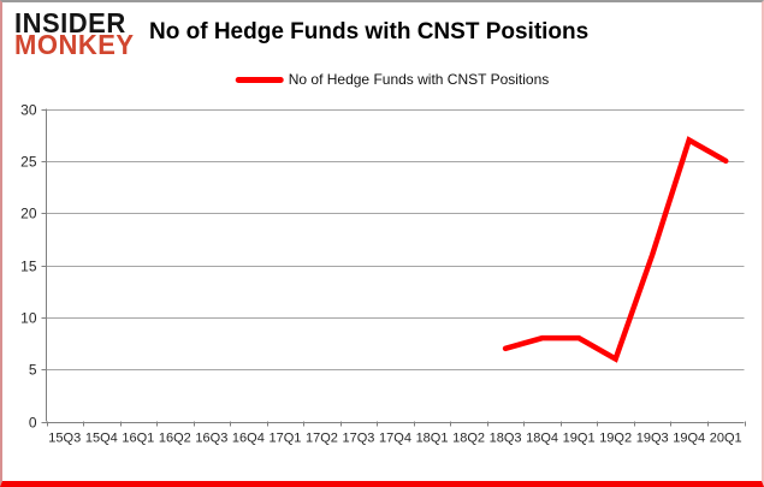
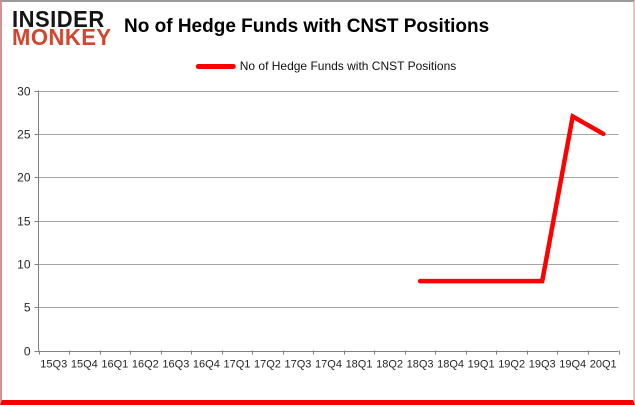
18Q3: 7 -> 8
19Q2: 6 -> 8
19Q3: 16 -> 8
